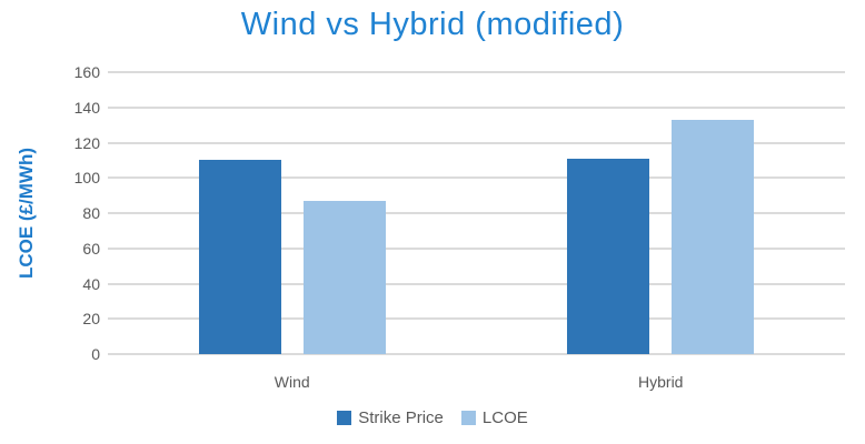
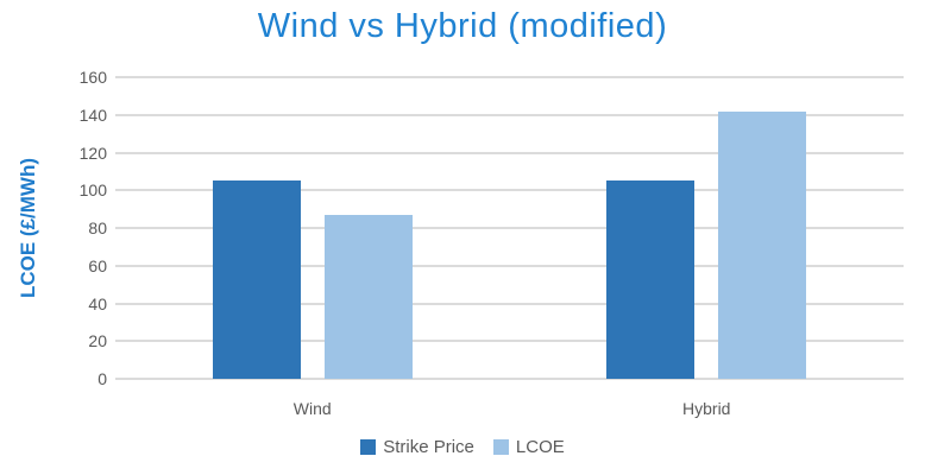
Strike Price/Wind: 110 -> 105
Strike Price/Hybrid: 111 -> 105
LCOE/Hybrid: 133 -> 142
